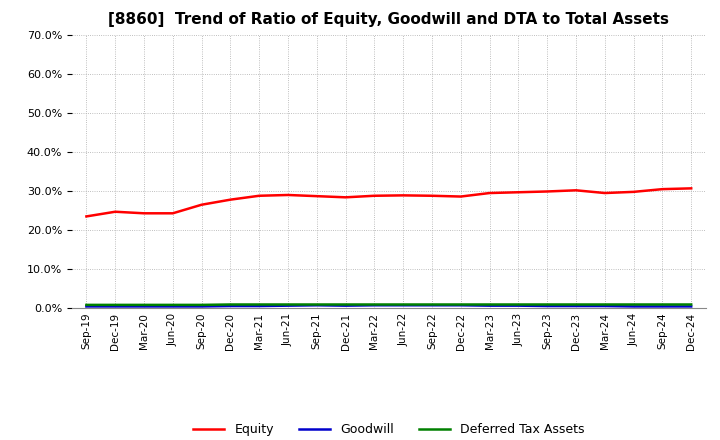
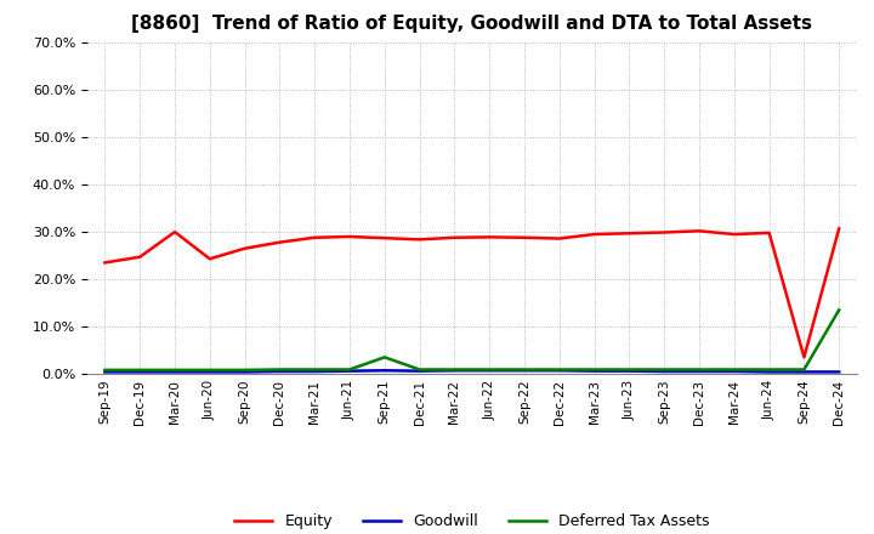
Equity/Mar-20: 24.3% -> 30.0%
Deferred Tax Assets/Sep-21: 0.9% -> 3.5%
Equity/Sep-24: 30.5% -> 3.5%
Deferred Tax Assets/Dec-24: 0.9% -> 13.5%
